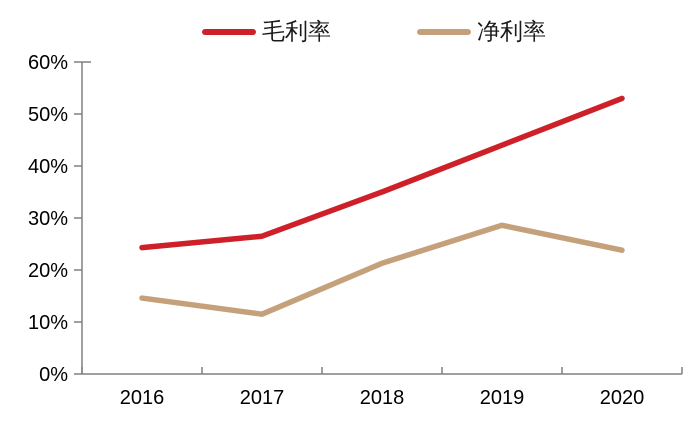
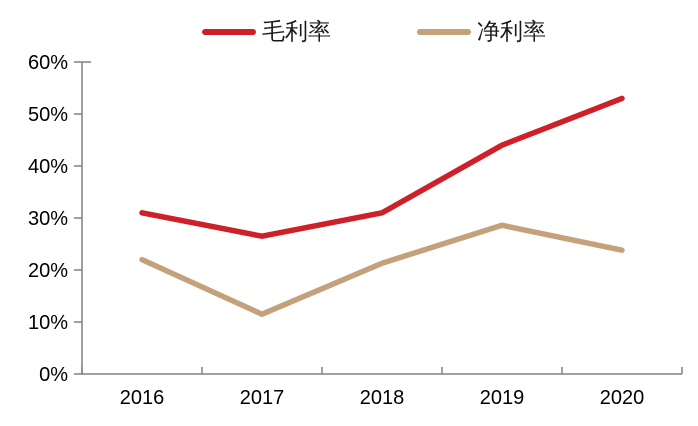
毛利率/2016: 24% -> 31%
净利率/2016: 15% -> 22%
毛利率/2018: 35% -> 31%
